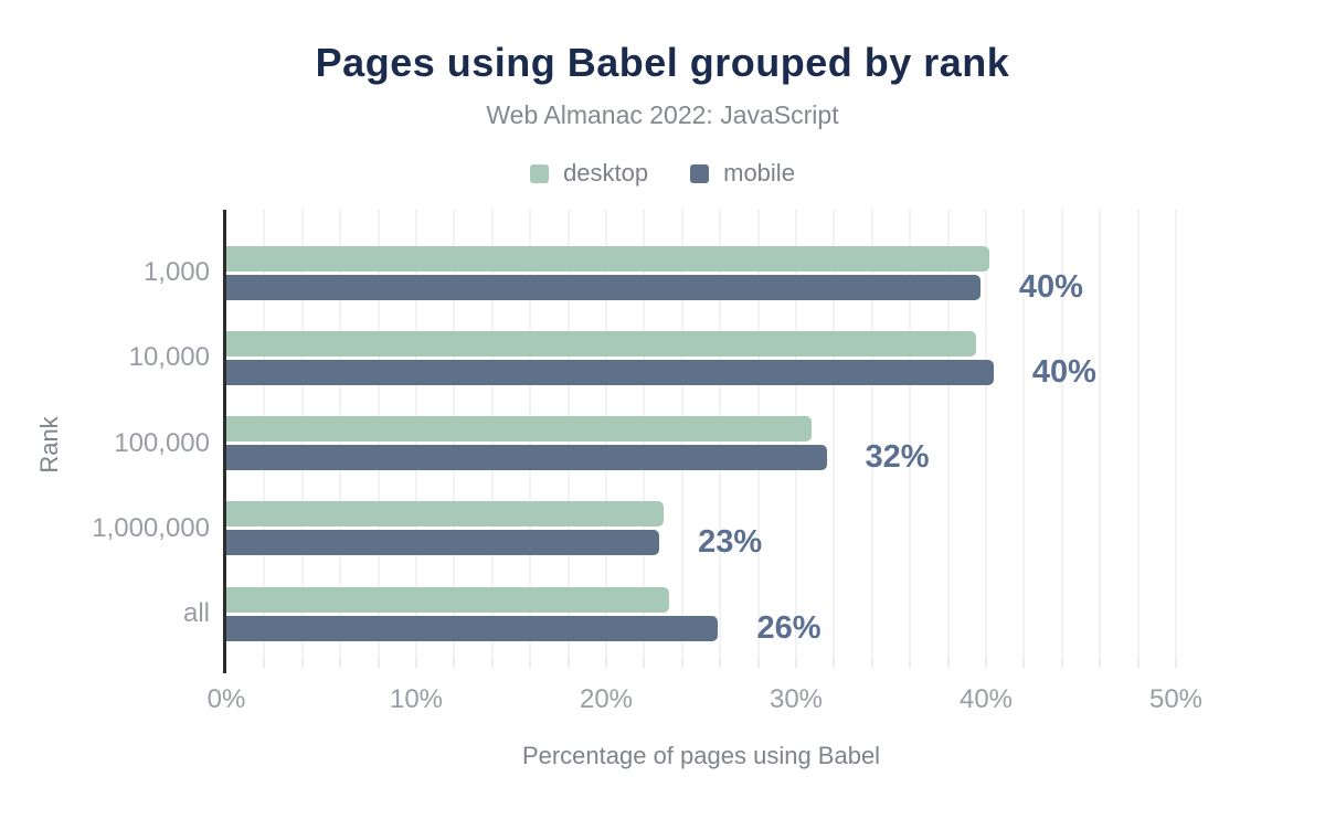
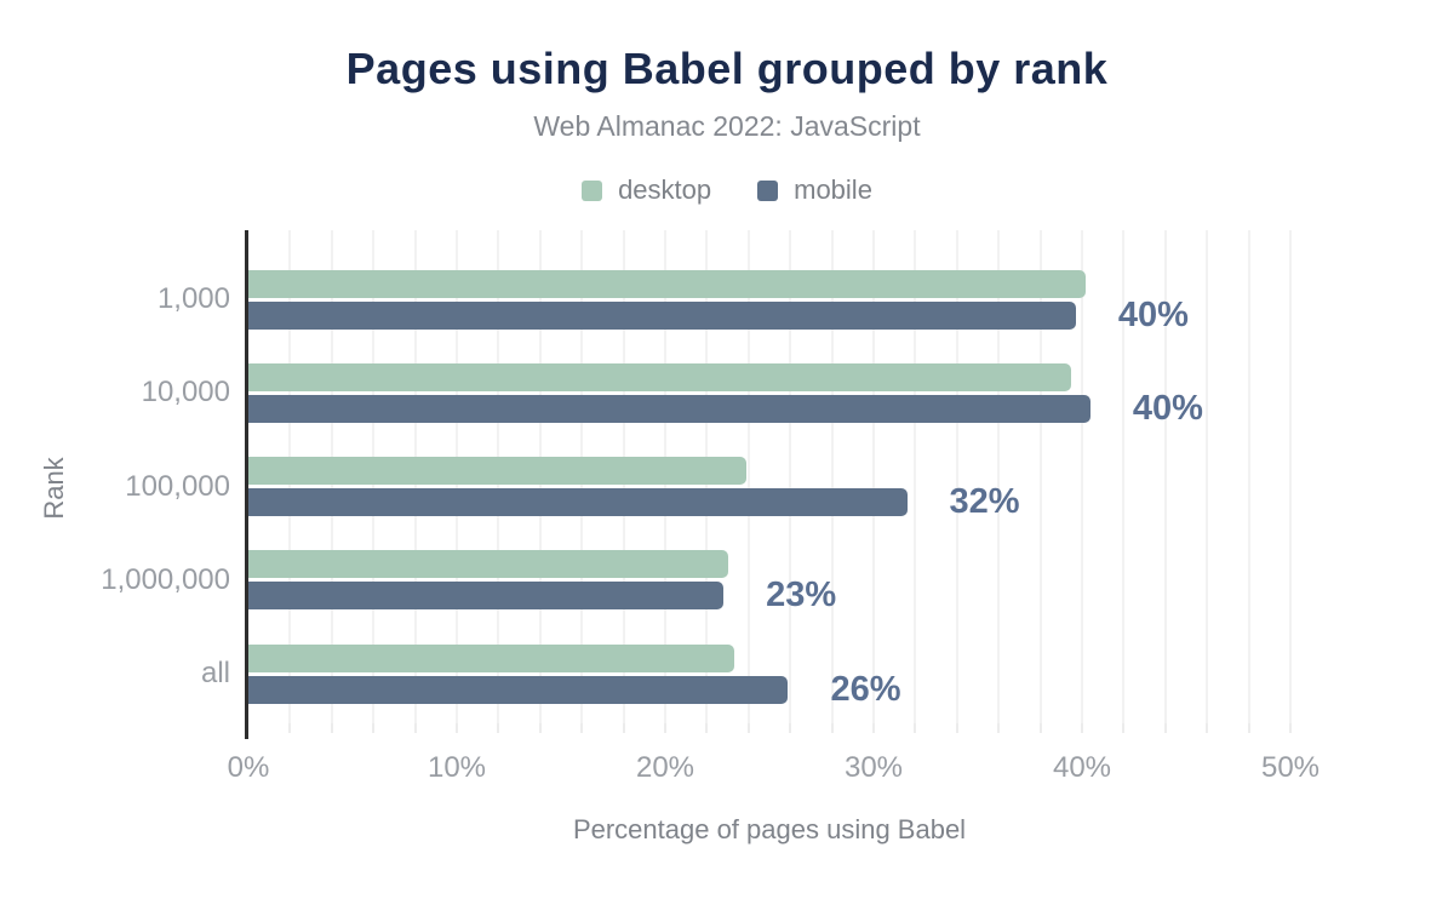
desktop/100,000: 30.8% -> 23.9%
